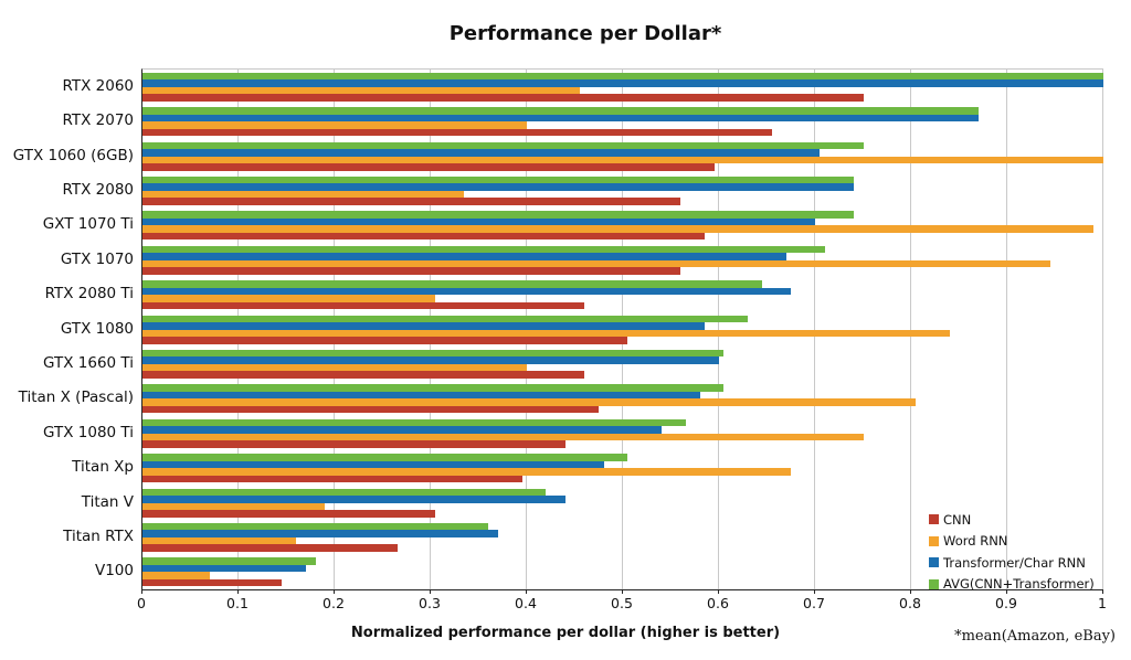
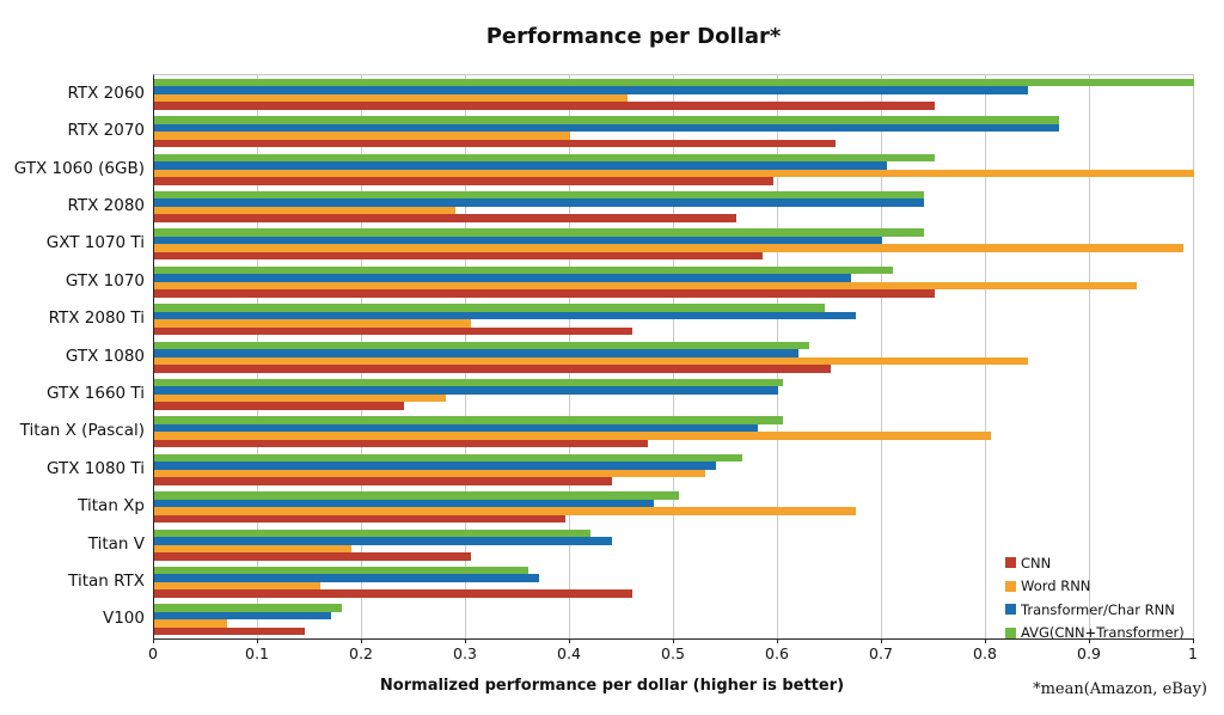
Transformer/Char RNN/RTX 2060: 1.00 -> 0.84
Word RNN/RTX 2080: 0.34 -> 0.29
CNN/GTX 1070: 0.56 -> 0.75
CNN/GTX 1080: 0.51 -> 0.65
Transformer/Char RNN/GTX 1080: 0.58 -> 0.62
CNN/GTX 1660 Ti: 0.46 -> 0.24
Word RNN/GTX 1660 Ti: 0.40 -> 0.28
Word RNN/GTX 1080 Ti: 0.75 -> 0.53
CNN/Titan RTX: 0.27 -> 0.46
